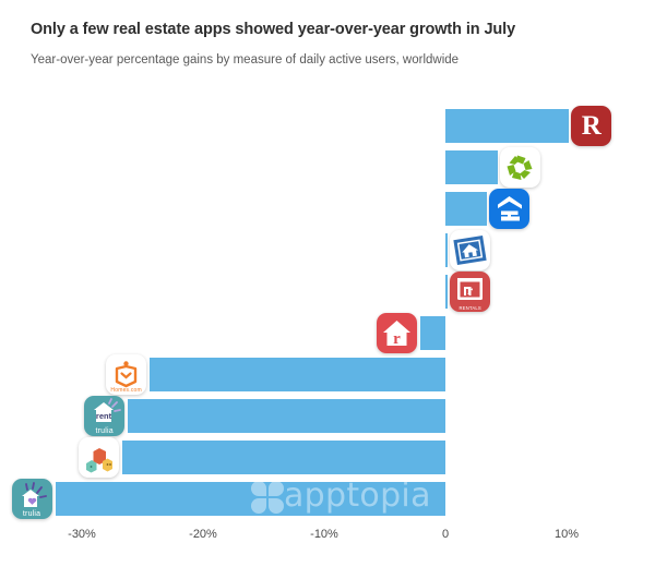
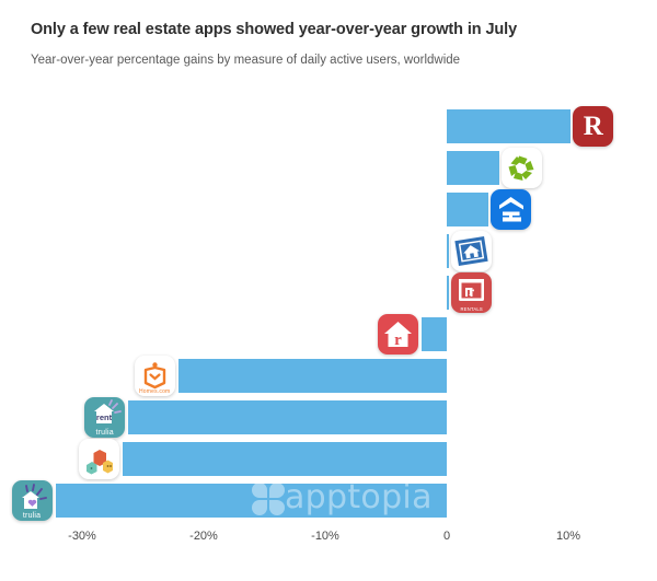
Homes.com: -24.4% -> -22.1%
